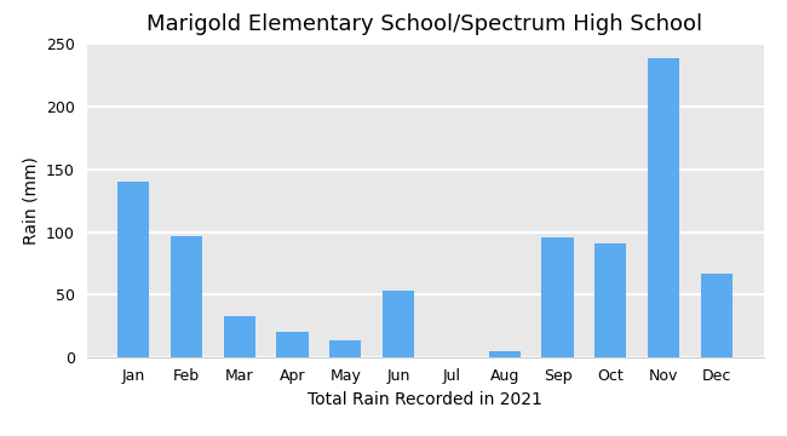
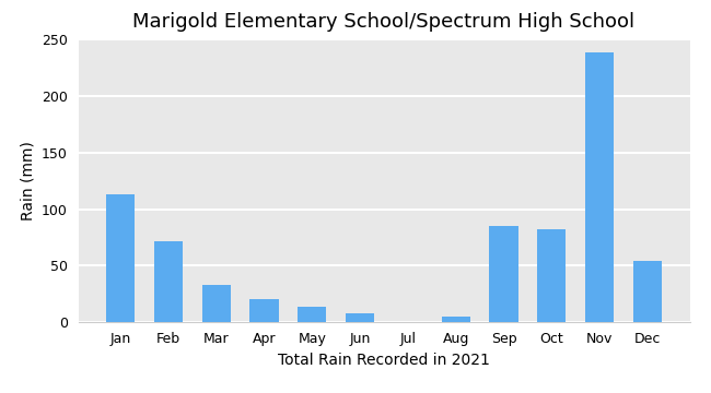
Jan: 140 -> 113
Feb: 97 -> 72
Jun: 53 -> 8
Sep: 96 -> 85
Oct: 91 -> 82
Dec: 67 -> 54
